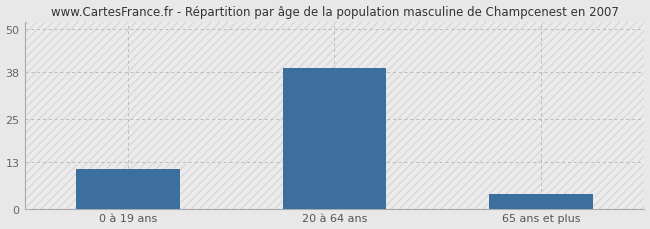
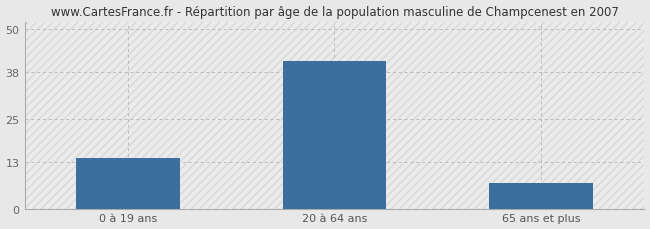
0 à 19 ans: 11 -> 14
20 à 64 ans: 39 -> 41
65 ans et plus: 4 -> 7
